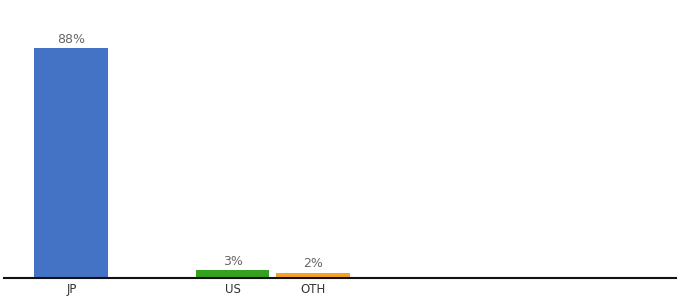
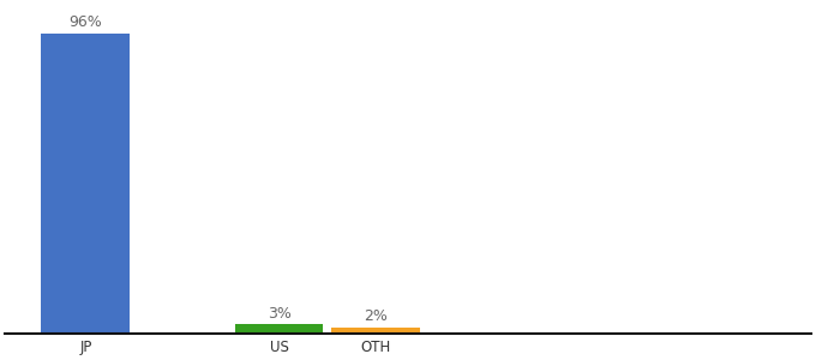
JP: 88% -> 96%
